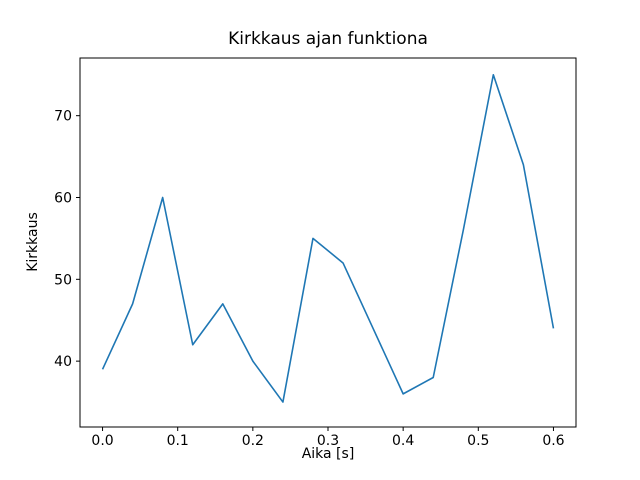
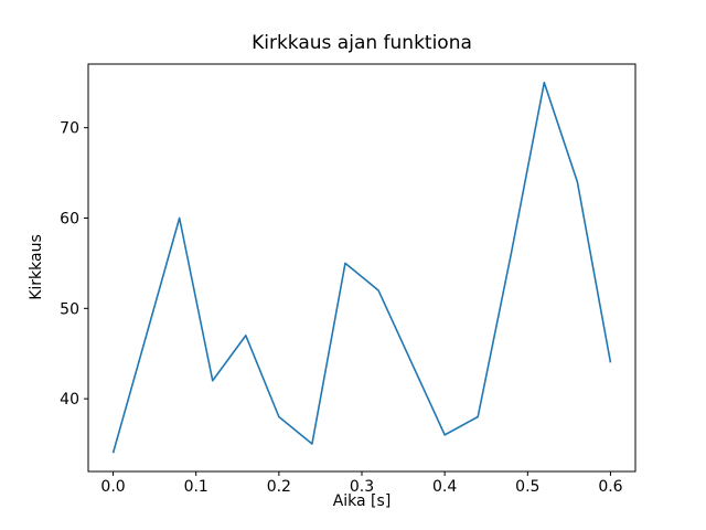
0.0: 39 -> 34
0.2: 40 -> 38
